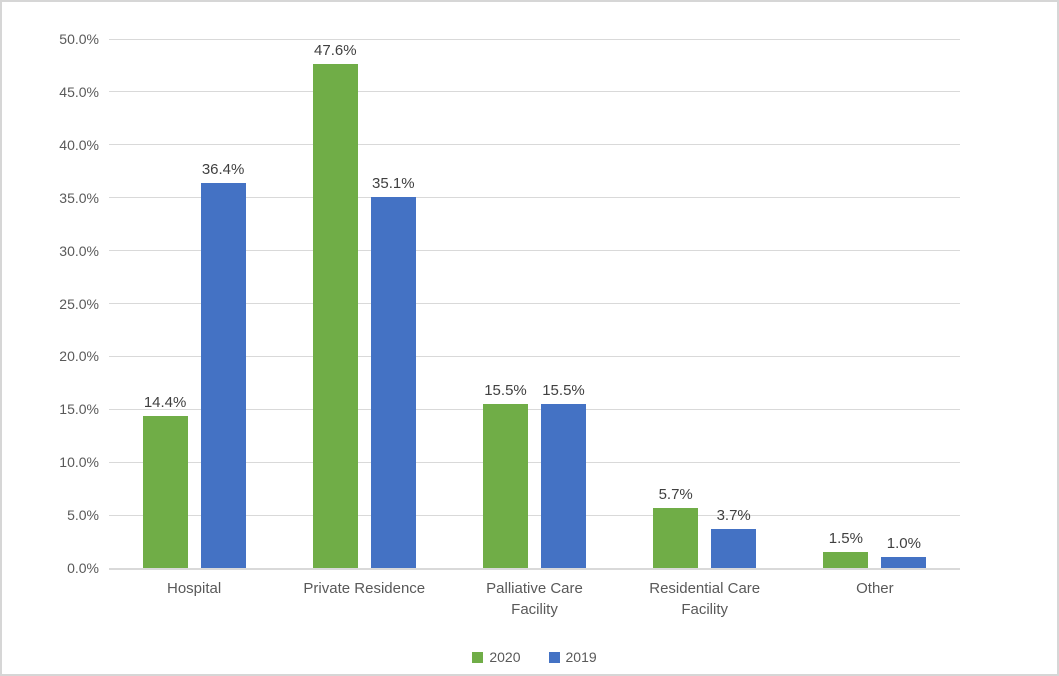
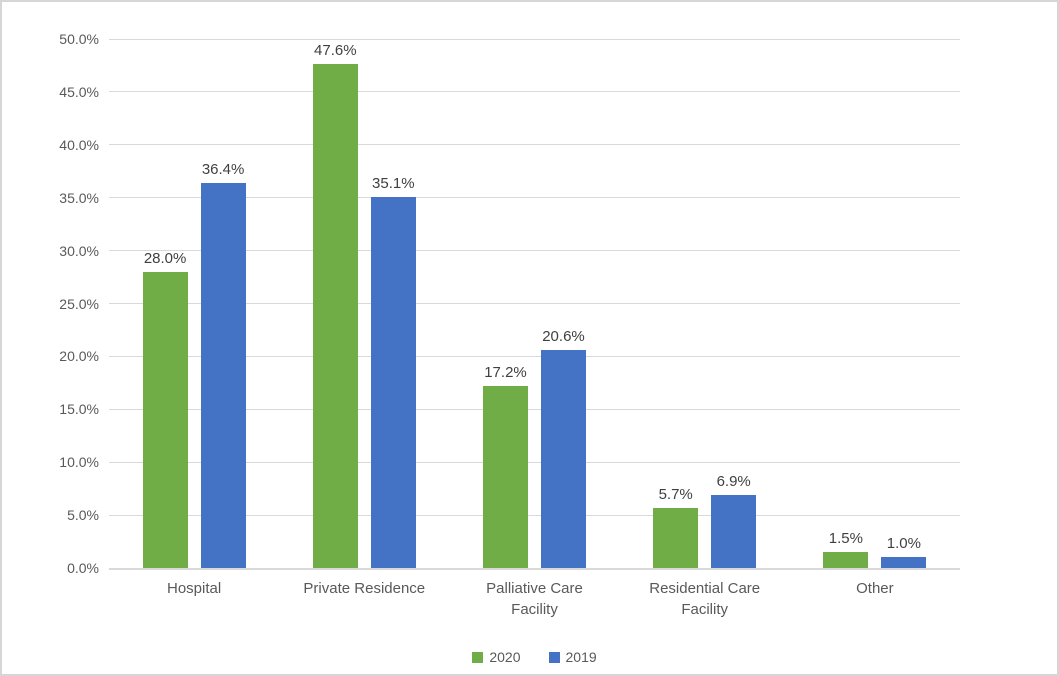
2020/Hospital: 14.4% -> 28.0%
2020/Palliative Care Facility: 15.5% -> 17.2%
2019/Palliative Care Facility: 15.5% -> 20.6%
2019/Residential Care Facility: 3.7% -> 6.9%
